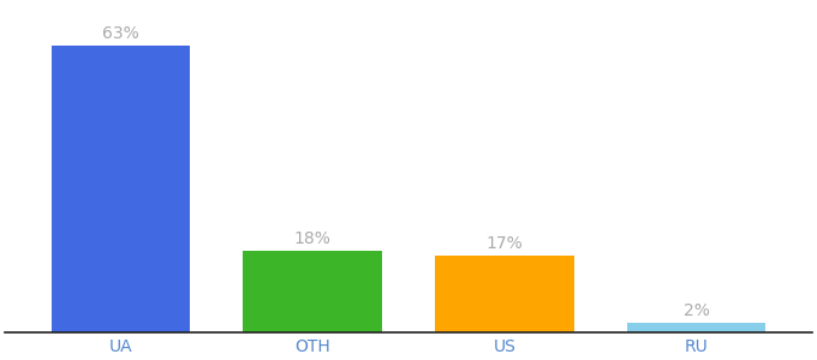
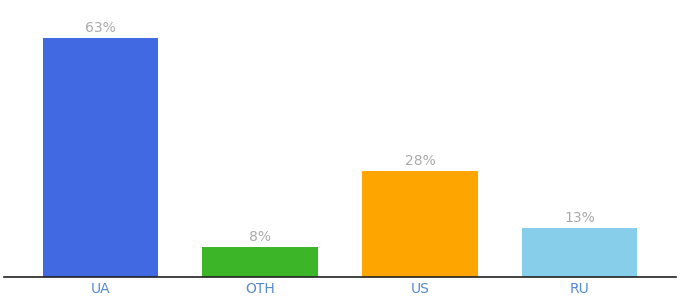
OTH: 18% -> 8%
US: 17% -> 28%
RU: 2% -> 13%
